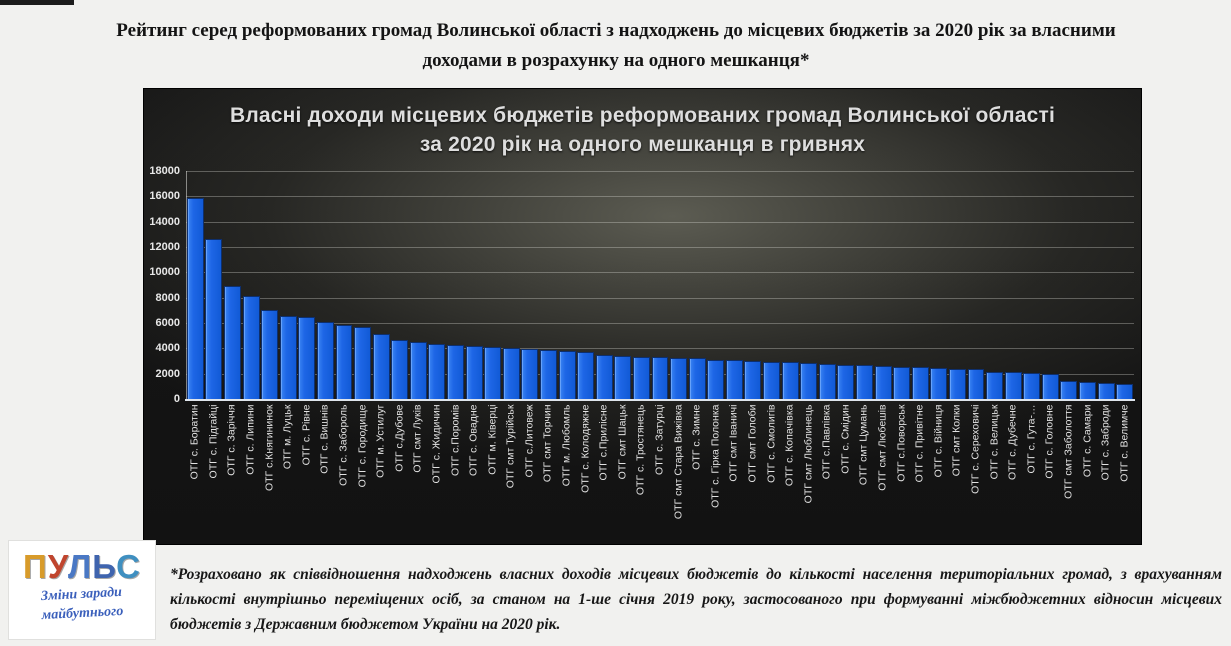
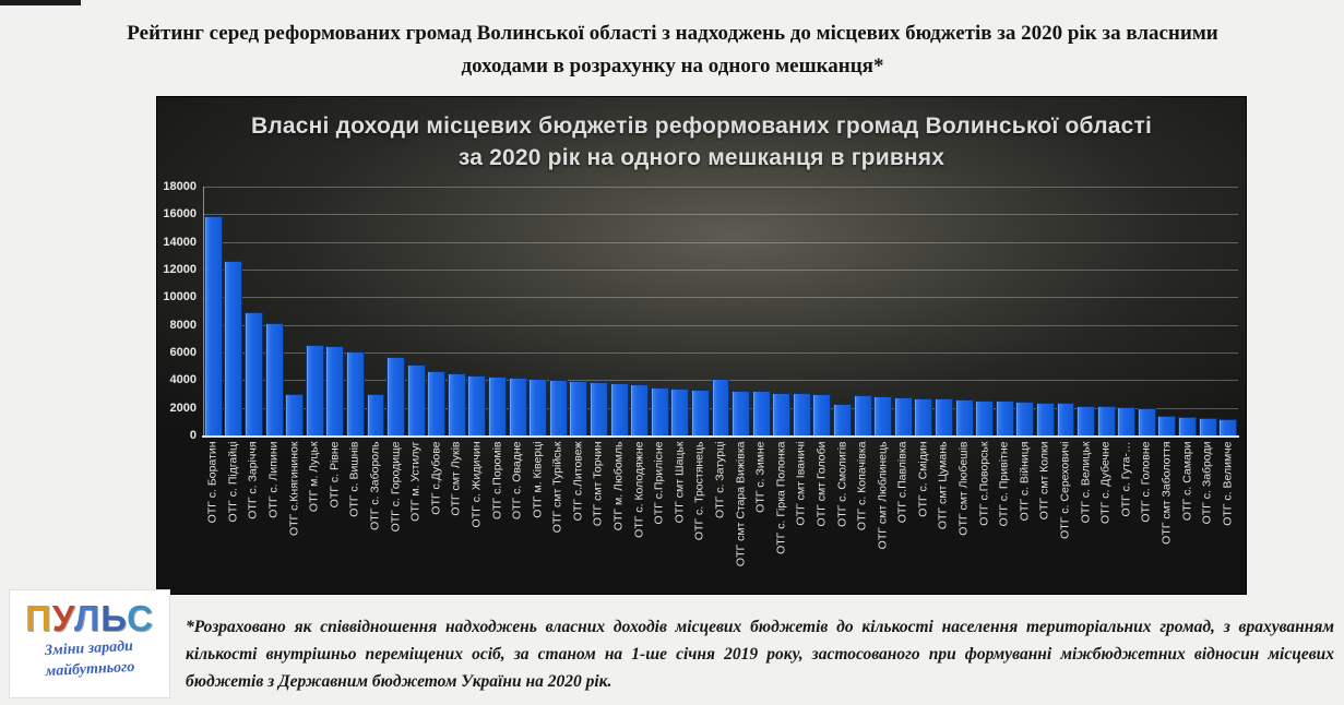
ОТГ с.Княгининок: 7000 -> 3000
ОТГ с. Забороль: 5800 -> 3000
ОТГ с. Затурці: 3300 -> 4100
ОТГ с. Смолигів: 3000 -> 2300
